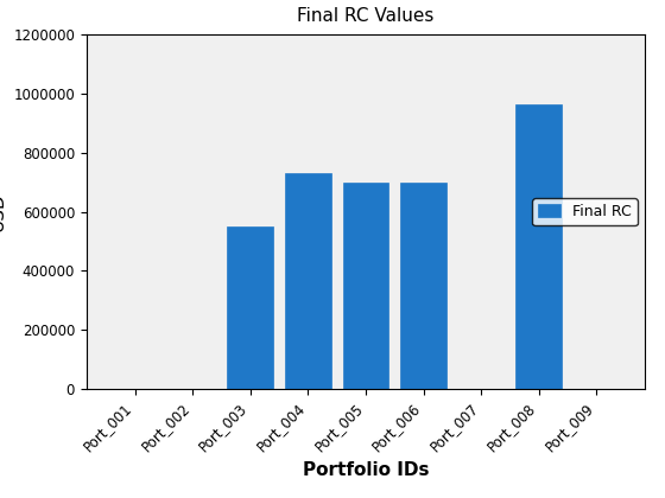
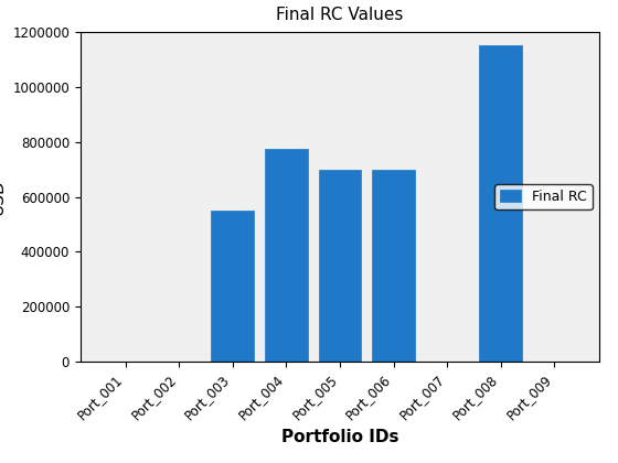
Port_004: 730000 -> 775000
Port_008: 965000 -> 1155000
